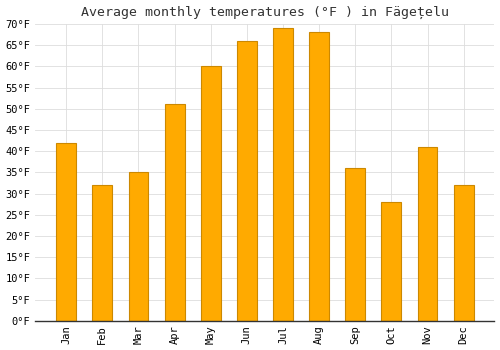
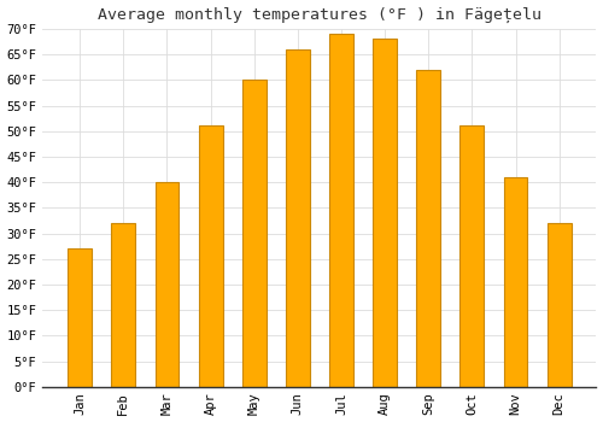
Jan: 42°F -> 27°F
Mar: 35°F -> 40°F
Sep: 36°F -> 62°F
Oct: 28°F -> 51°F
